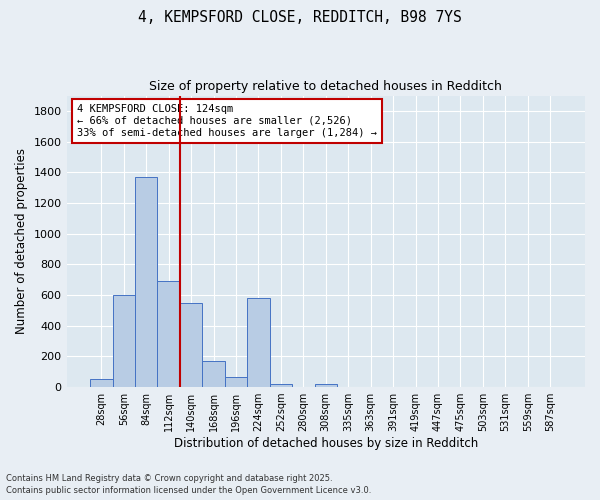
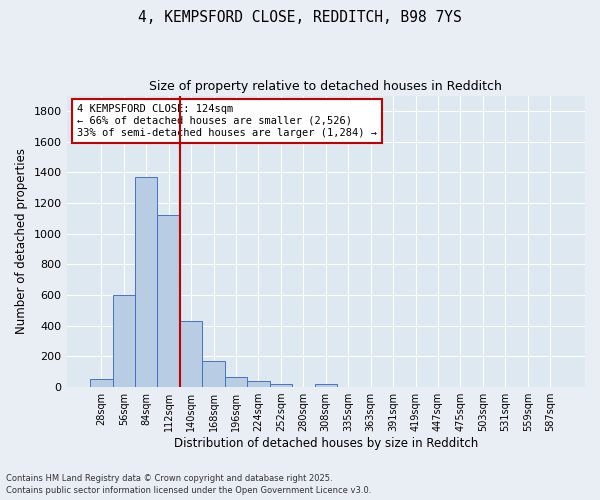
112sqm: 690 -> 1120
140sqm: 550 -> 430
224sqm: 580 -> 40
